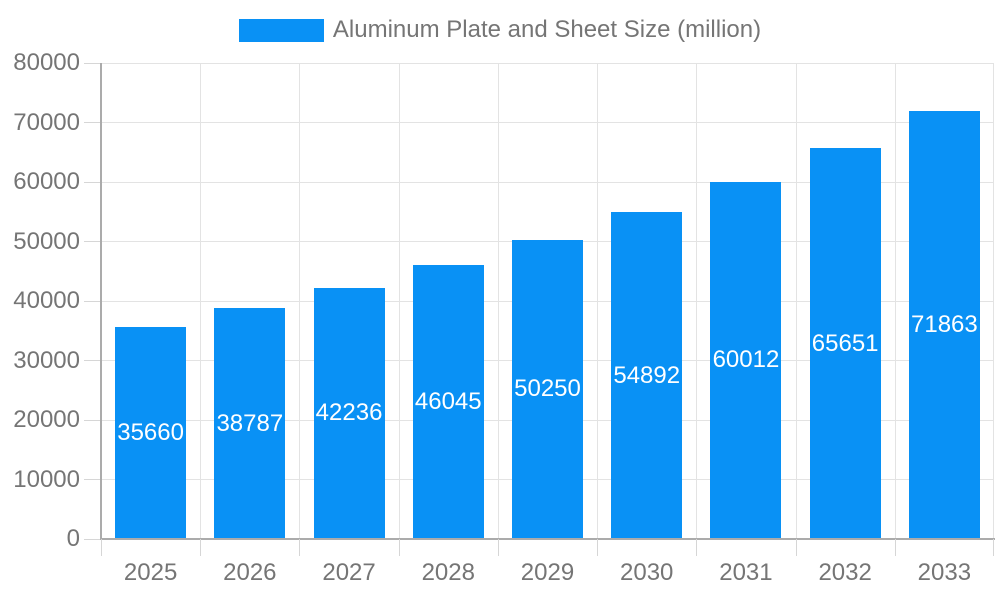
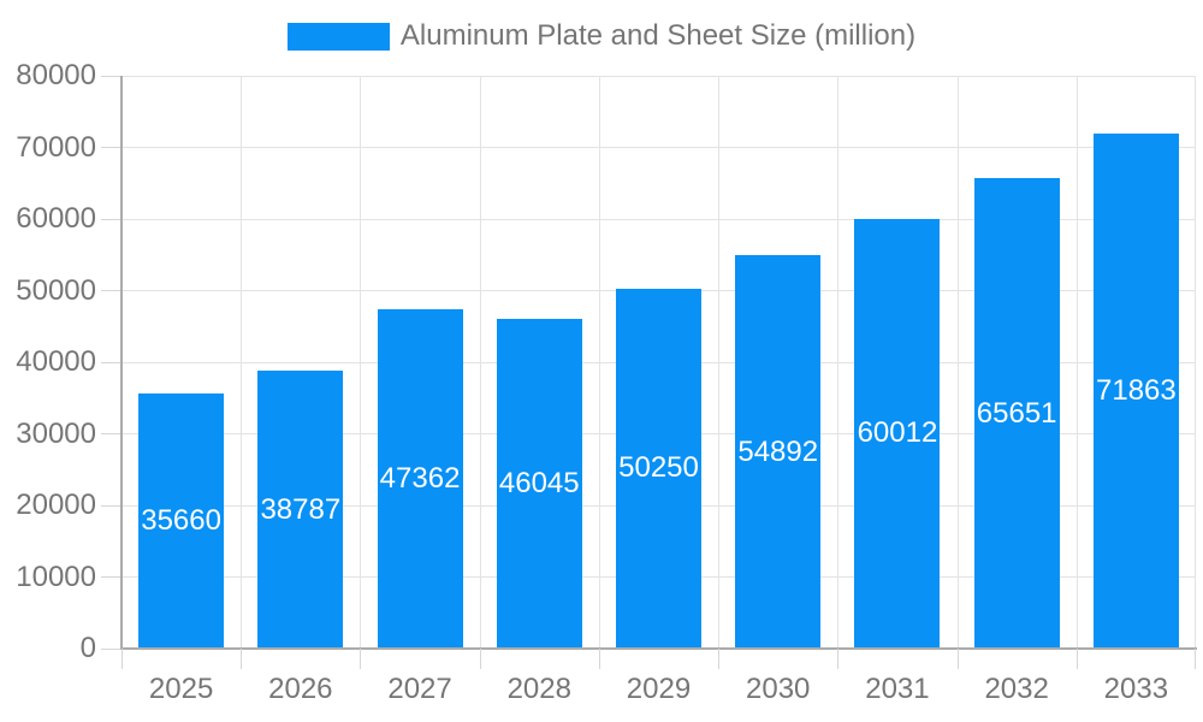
2027: 42236 -> 47362
